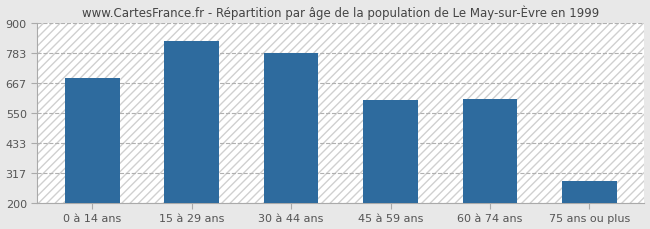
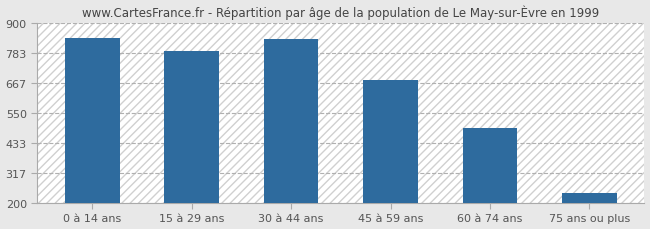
0 à 14 ans: 685 -> 840
15 à 29 ans: 830 -> 790
30 à 44 ans: 785 -> 838
45 à 59 ans: 600 -> 680
60 à 74 ans: 605 -> 490
75 ans ou plus: 285 -> 240
